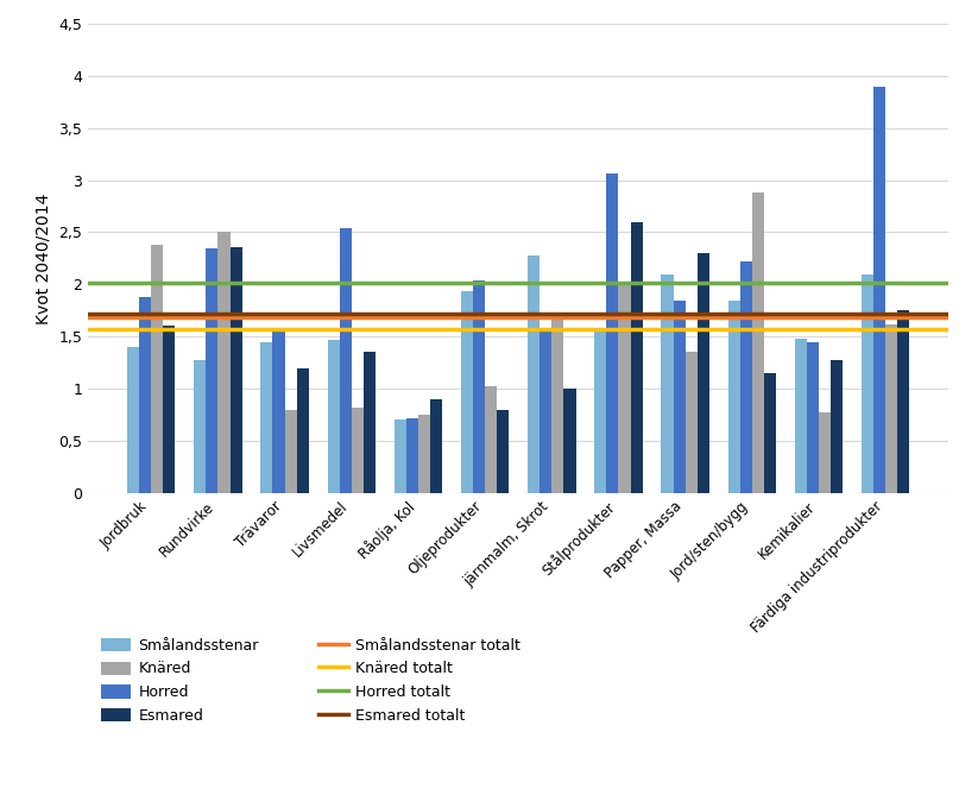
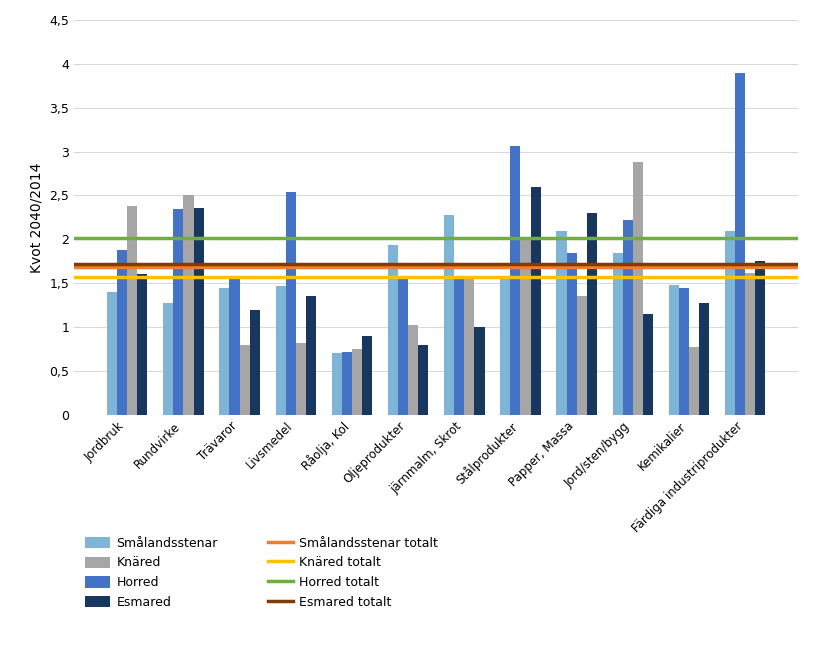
Horred/Oljeprodukter: 2,04 -> 1,55
Knäred/järnmalm, Skrot: 1,70 -> 1,55
